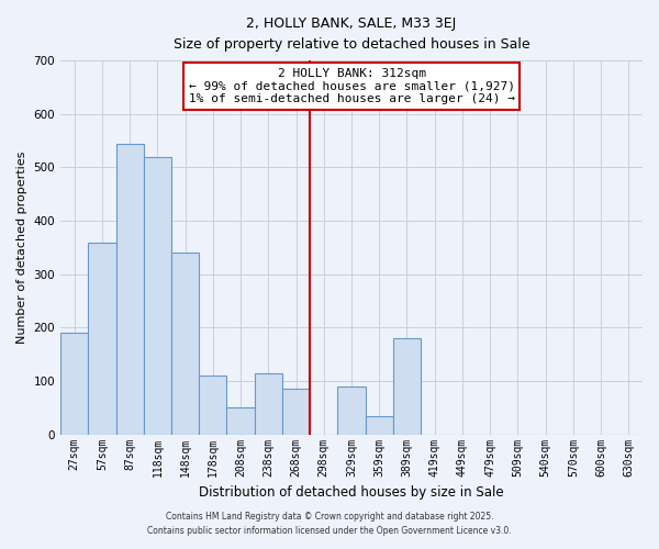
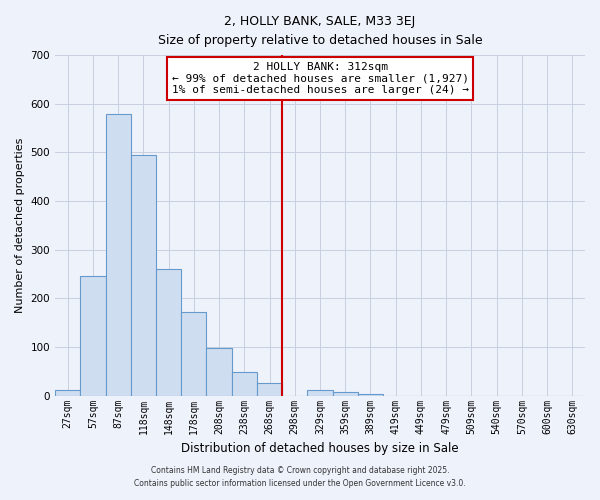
27sqm: 190 -> 12
57sqm: 360 -> 245
87sqm: 545 -> 578
118sqm: 520 -> 495
148sqm: 340 -> 260
178sqm: 110 -> 172
208sqm: 50 -> 97
238sqm: 115 -> 48
268sqm: 85 -> 27
329sqm: 90 -> 12
359sqm: 35 -> 8
389sqm: 180 -> 3
